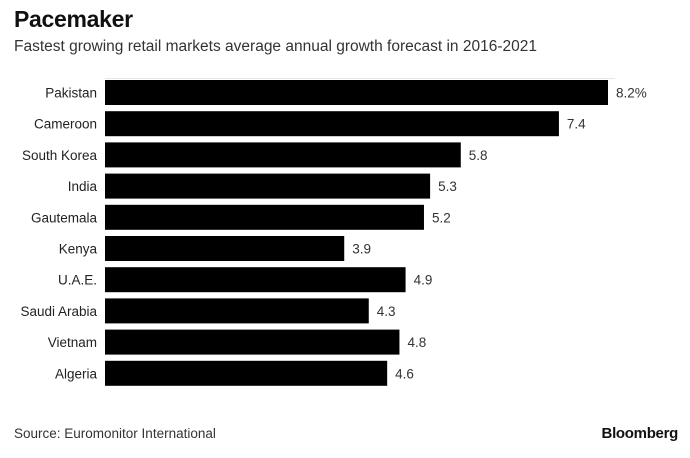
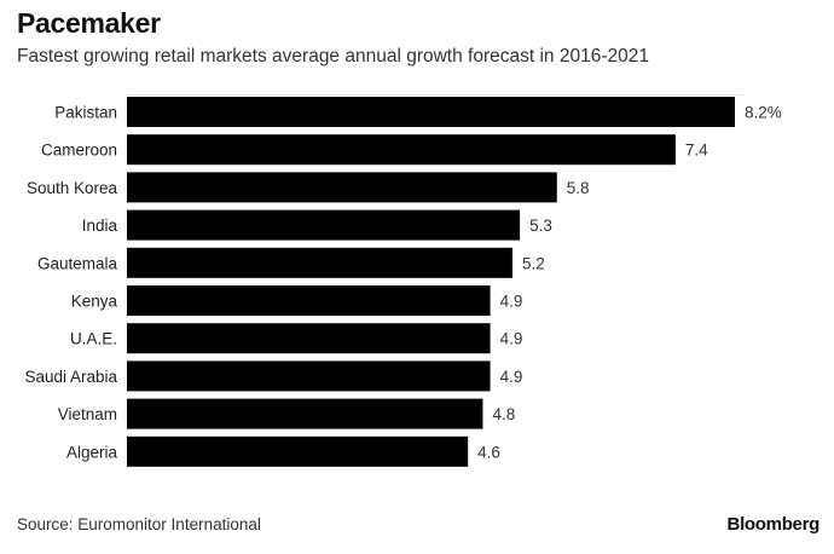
Kenya: 3.9 -> 4.9
Saudi Arabia: 4.3 -> 4.9
